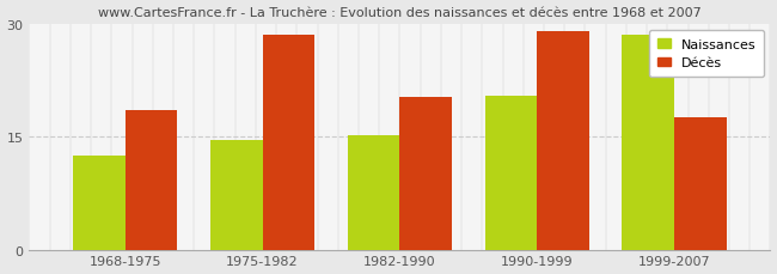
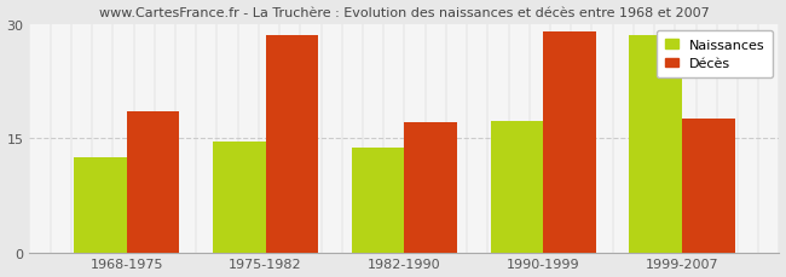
Naissances/1982-1990: 15.2 -> 13.8
Décès/1982-1990: 20.2 -> 17.0
Naissances/1990-1999: 20.4 -> 17.2
